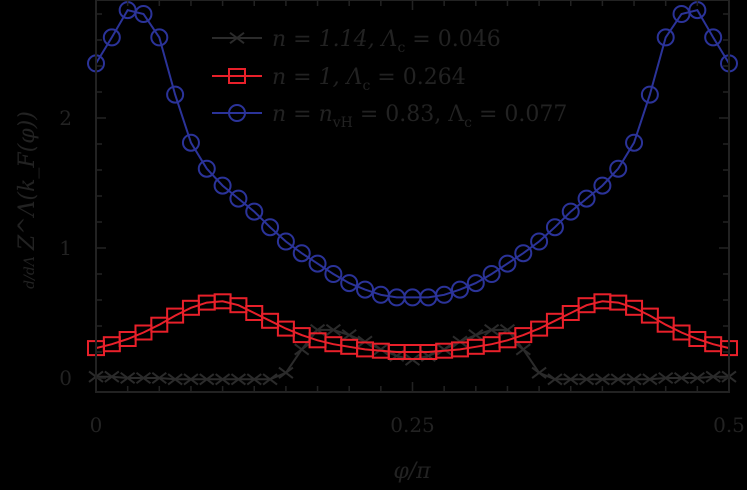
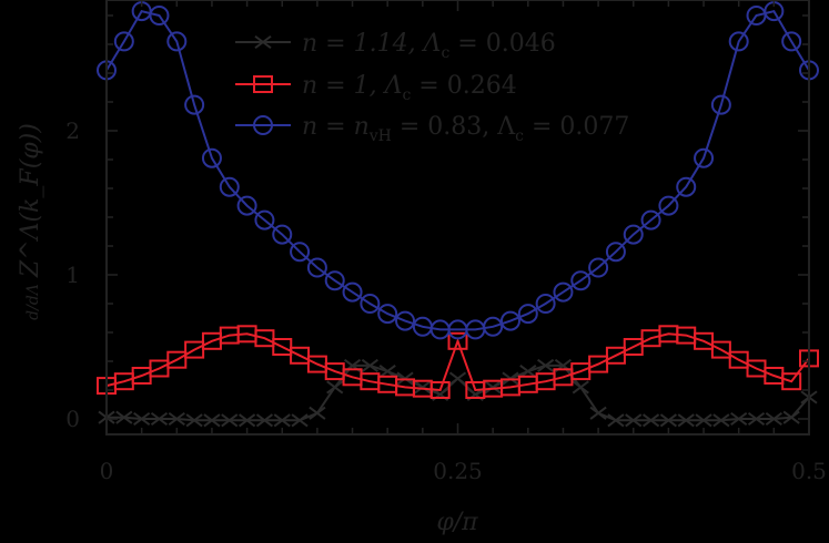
n = 1.14, Λc = 0.046/0.25: 0.14 -> 0.28
n = 1, Λc = 0.264/0.25: 0.20 -> 0.54
n = 1.14, Λc = 0.046/0.5: 0.01 -> 0.15
n = 1, Λc = 0.264/0.5: 0.23 -> 0.42
